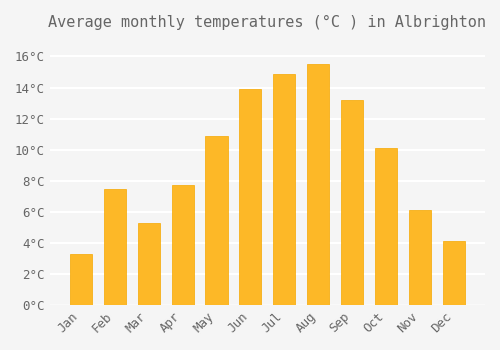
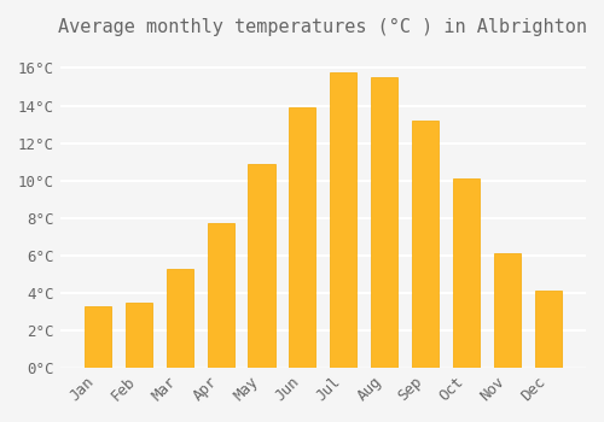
Feb: 7.5°C -> 3.5°C
Jul: 14.9°C -> 15.8°C
